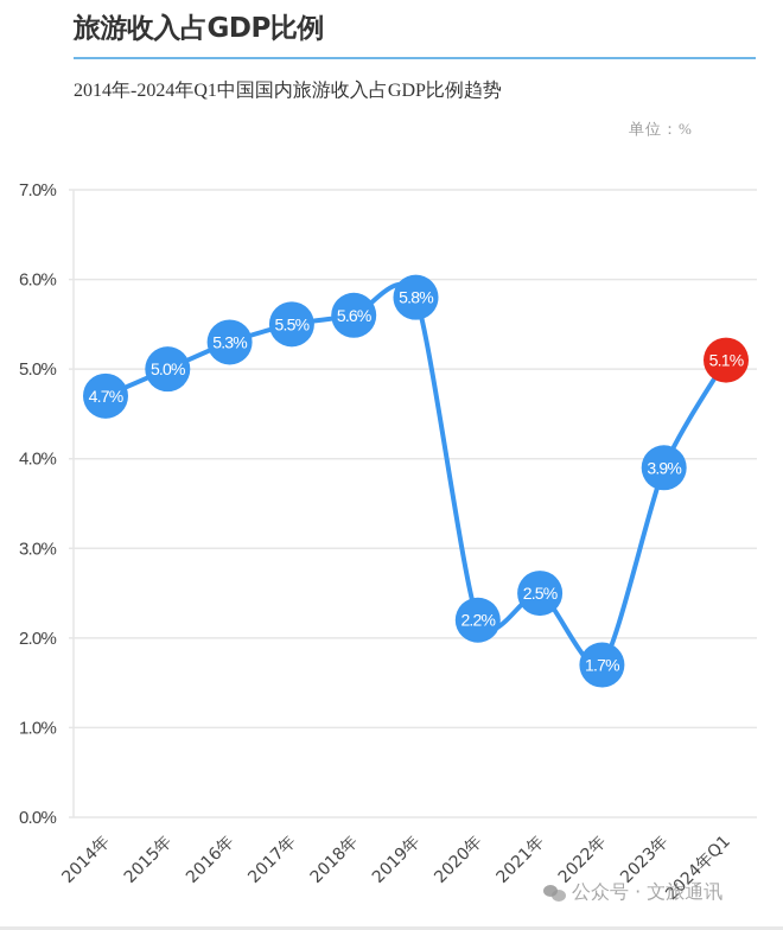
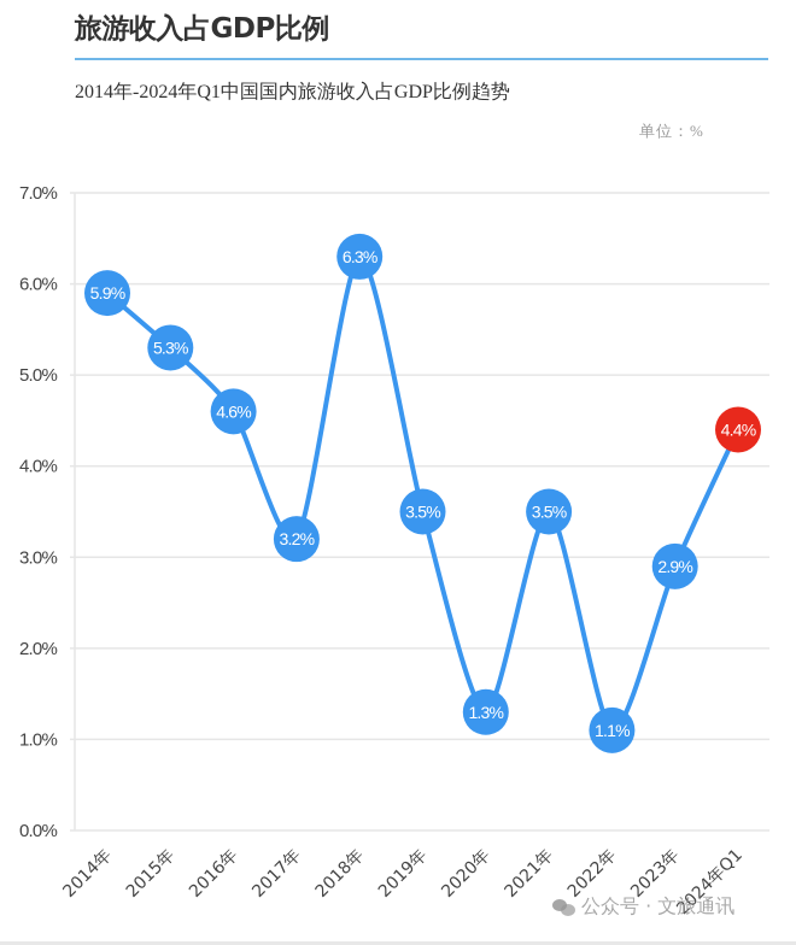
2014年: 4.7% -> 5.9%
2015年: 5.0% -> 5.3%
2016年: 5.3% -> 4.6%
2017年: 5.5% -> 3.2%
2018年: 5.6% -> 6.3%
2019年: 5.8% -> 3.5%
2020年: 2.2% -> 1.3%
2021年: 2.5% -> 3.5%
2022年: 1.7% -> 1.1%
2023年: 3.9% -> 2.9%
2024年Q1: 5.1% -> 4.4%
